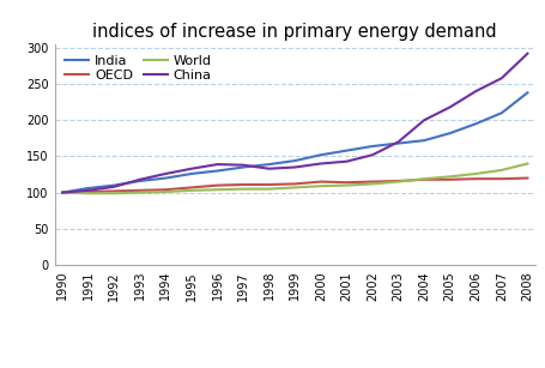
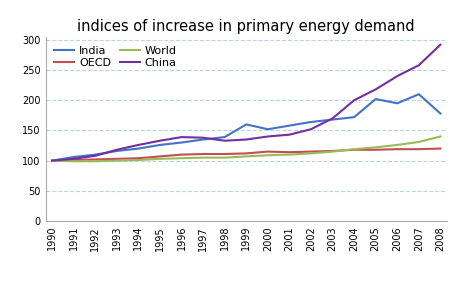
India/1999: 144 -> 160
India/2005: 182 -> 202
India/2008: 238 -> 178
